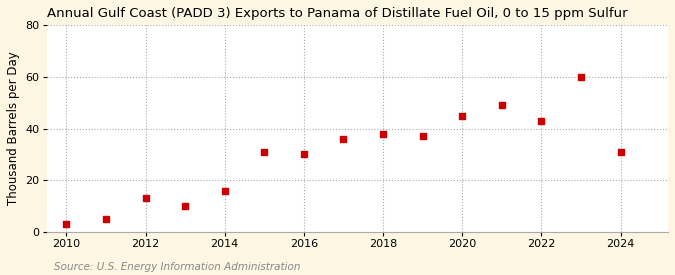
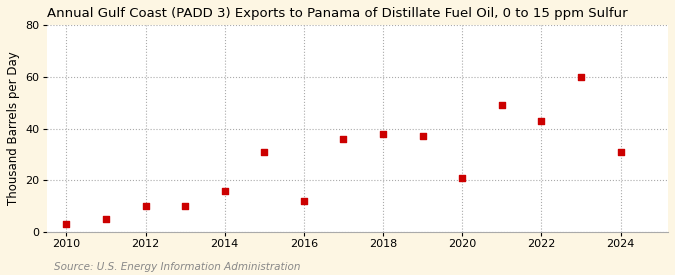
2012: 13 -> 10
2016: 30 -> 12
2020: 45 -> 21
